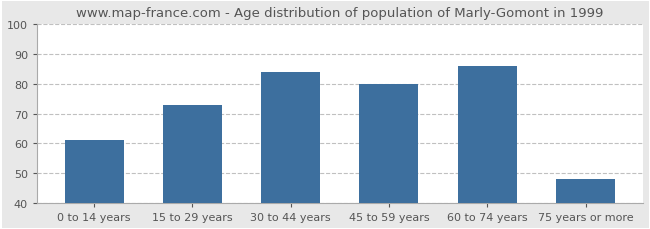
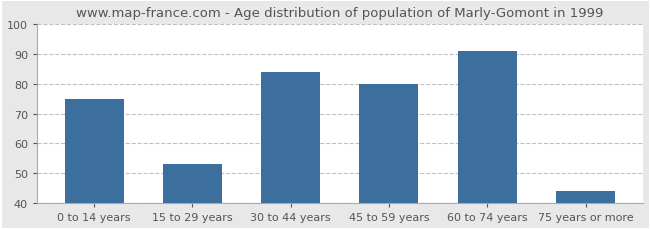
0 to 14 years: 61 -> 75
15 to 29 years: 73 -> 53
60 to 74 years: 86 -> 91
75 years or more: 48 -> 44
